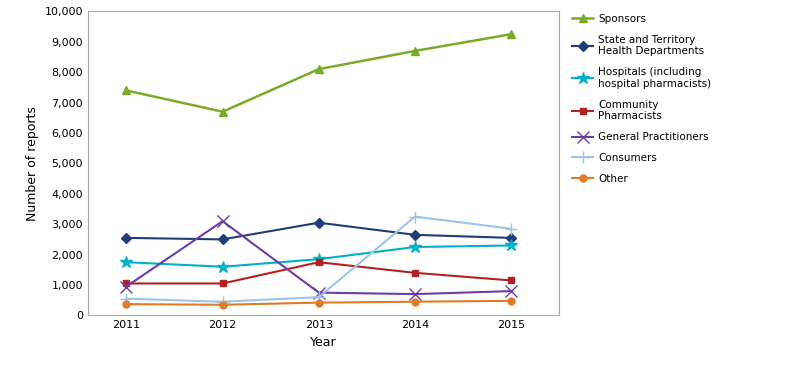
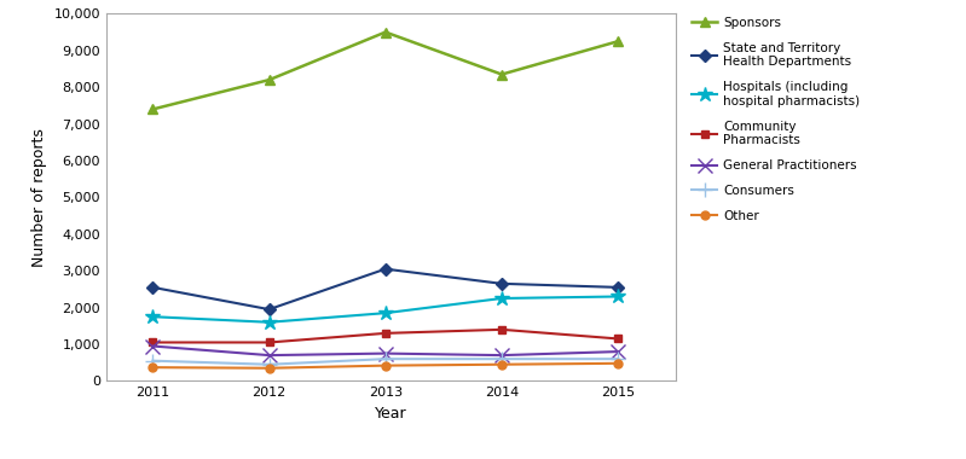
Sponsors/2012: 6,700 -> 8,200
State and Territory Health Departments/2012: 2,500 -> 1,950
General Practitioners/2012: 3,100 -> 700
Sponsors/2013: 8,100 -> 9,500
Community Pharmacists/2013: 1,750 -> 1,300
Sponsors/2014: 8,700 -> 8,350
Consumers/2014: 3,250 -> 600
Consumers/2015: 2,850 -> 600
